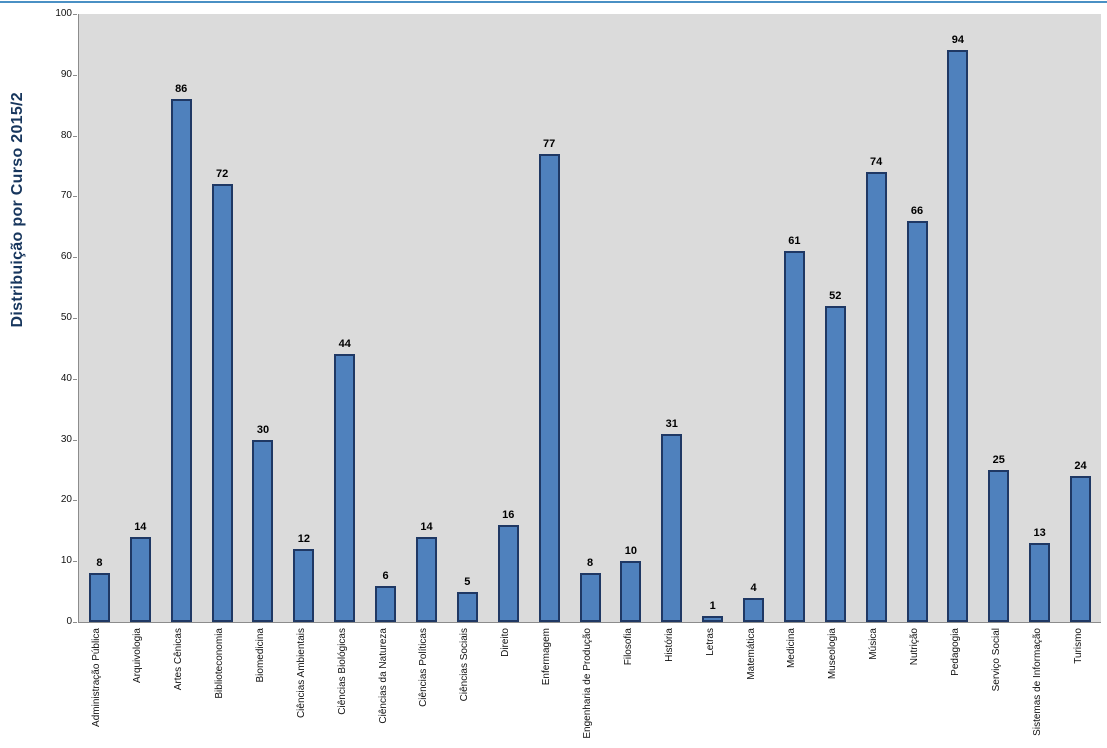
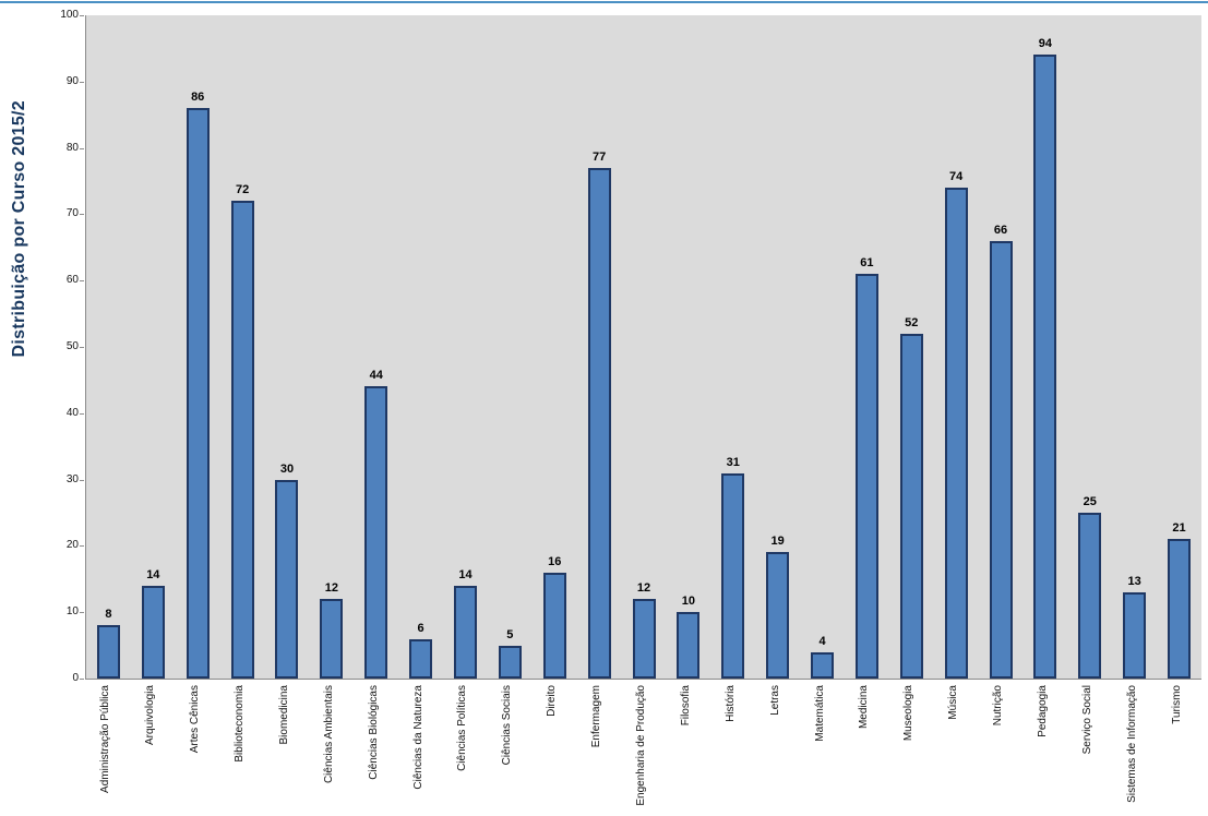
Engenharia de Produção: 8 -> 12
Letras: 1 -> 19
Turismo: 24 -> 21
